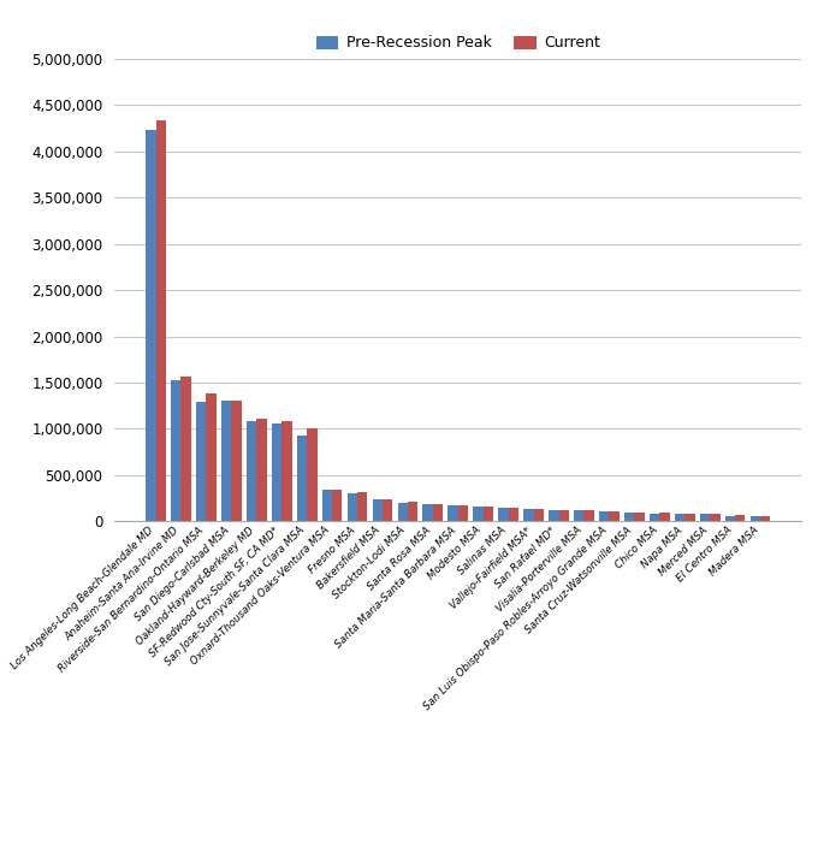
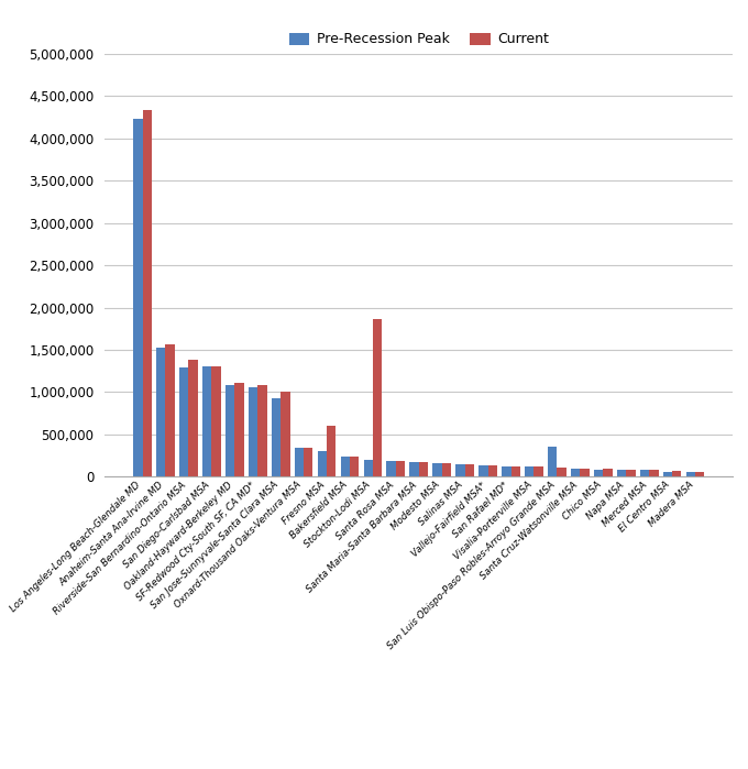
Current/Fresno MSA: 320,000 -> 600,000
Current/Stockton-Lodi MSA: 210,000 -> 1,860,000
Pre-Recession Peak/San Luis Obispo-Paso Robles-Arroyo Grande MSA: 110,000 -> 360,000
